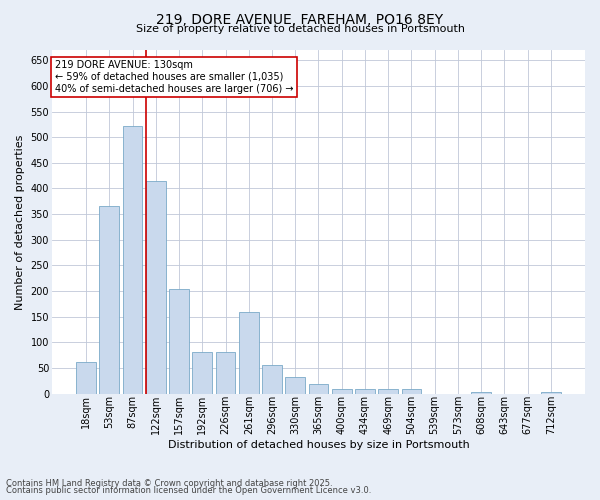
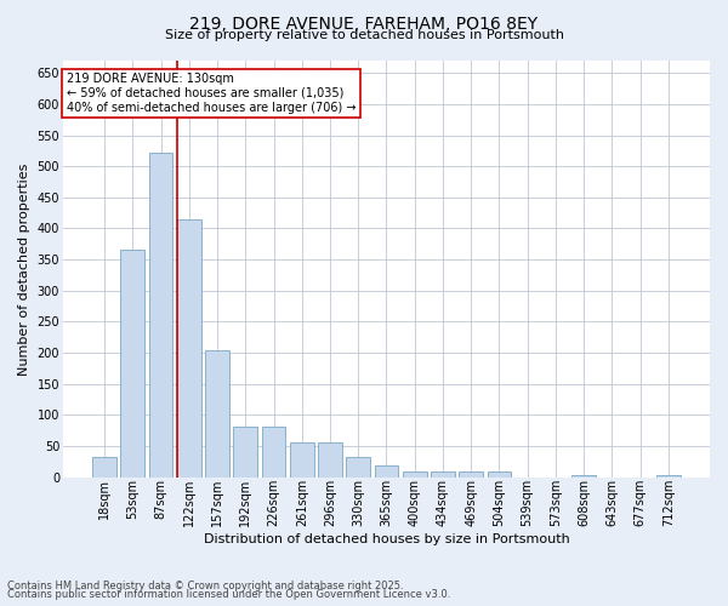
18sqm: 62 -> 33
261sqm: 160 -> 55
